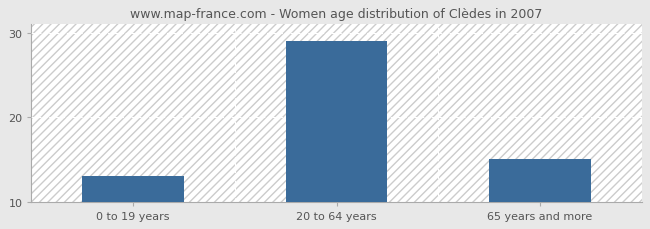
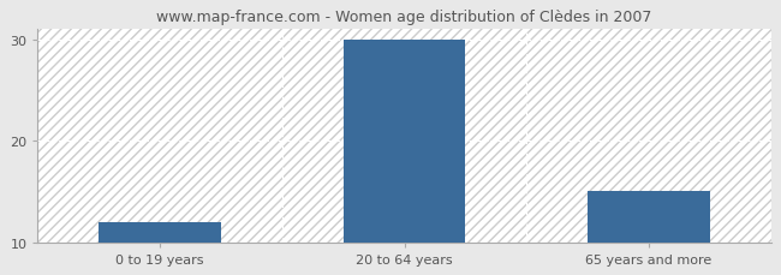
0 to 19 years: 13 -> 12
20 to 64 years: 29 -> 30
